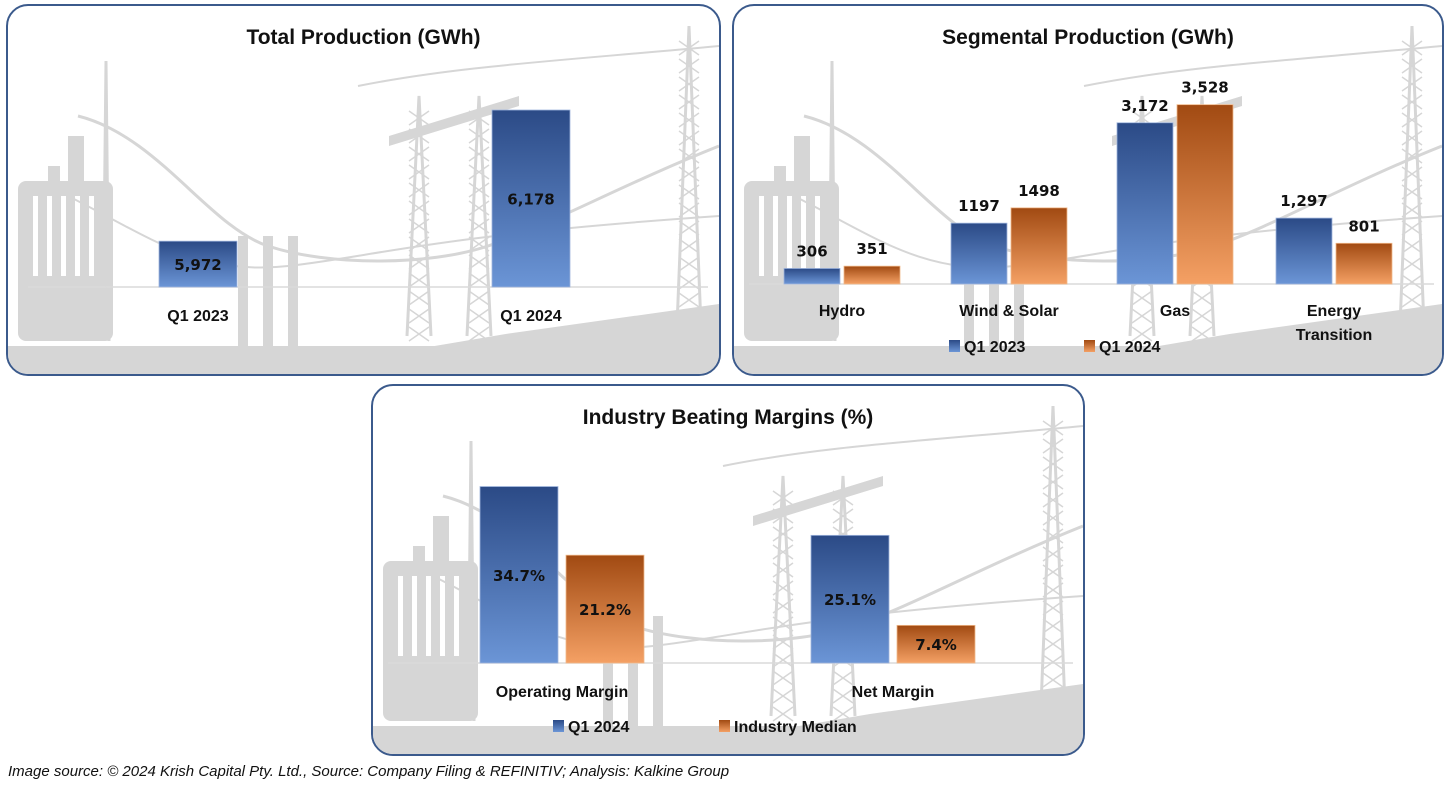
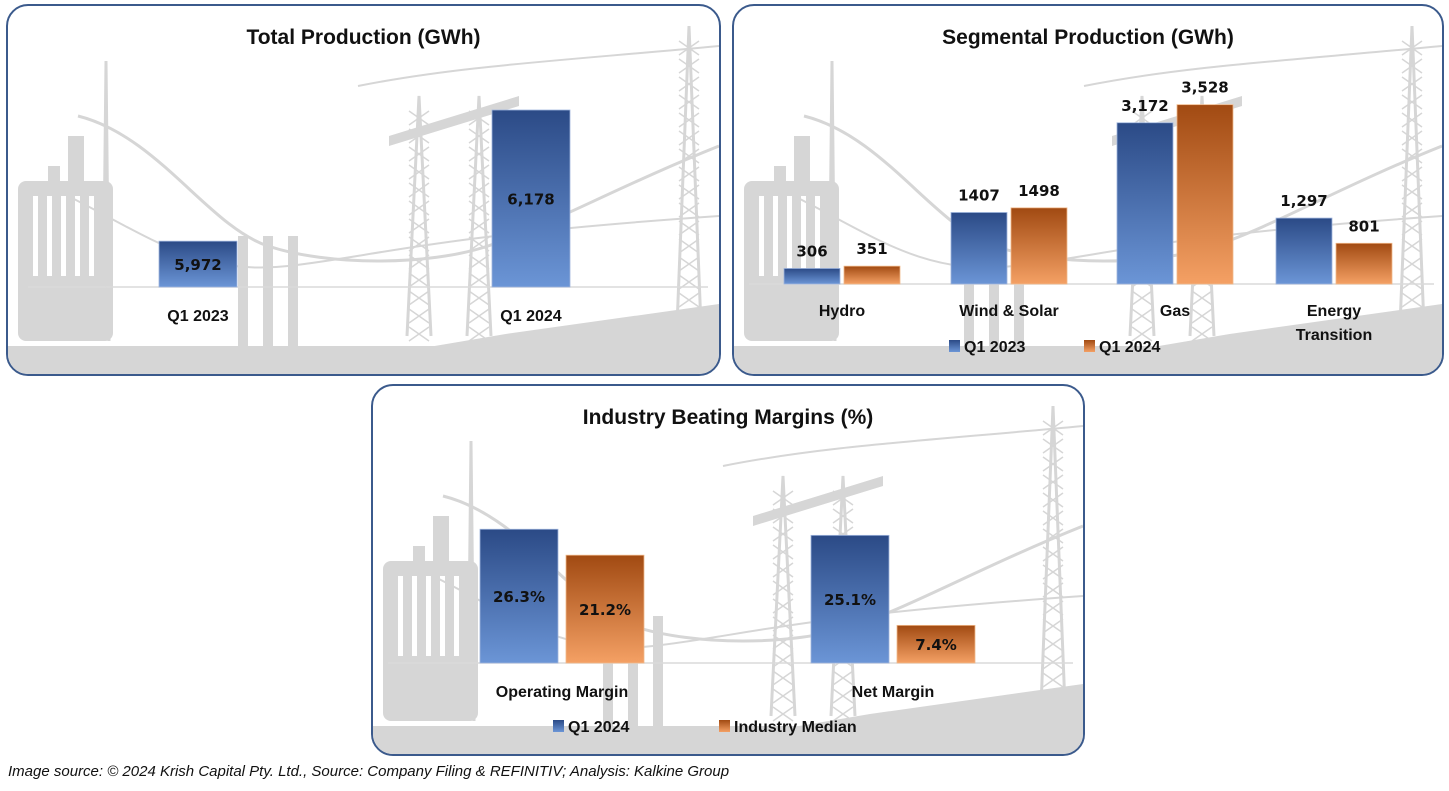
Segmental Production (GWh)/Q1 2023/Wind & Solar: 1197 -> 1407
Industry Beating Margins (%)/Q1 2024/Operating Margin: 34.7% -> 26.3%
